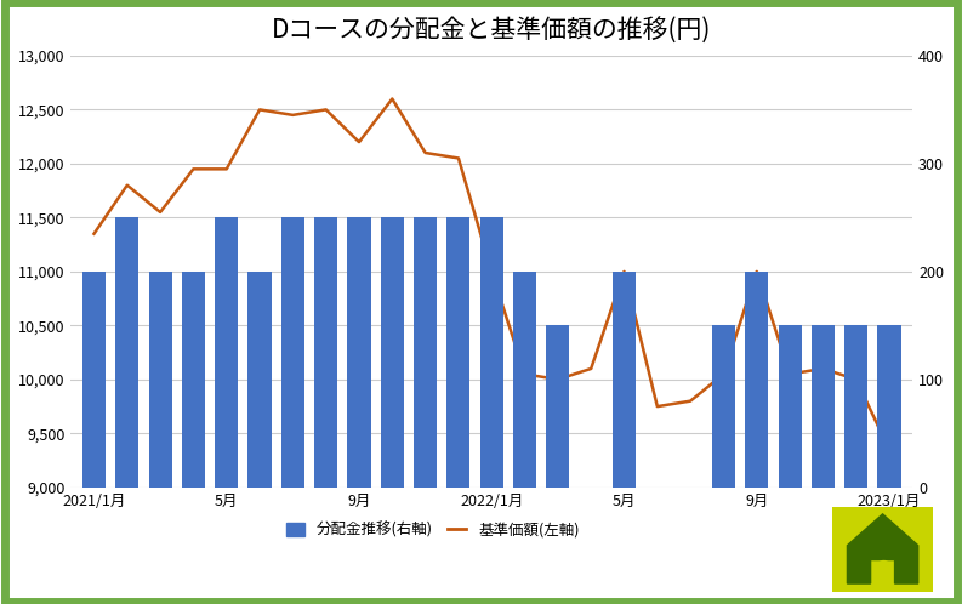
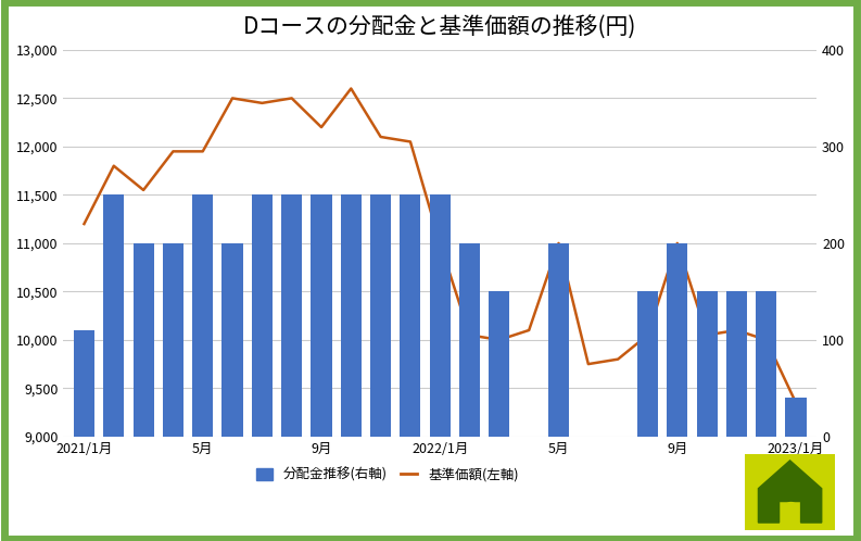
分配金推移(右軸)/2021/1月: 200 -> 110
基準価額(左軸)/2021/1月: 11,350 -> 11,200
分配金推移(右軸)/2023/1月: 150 -> 40
